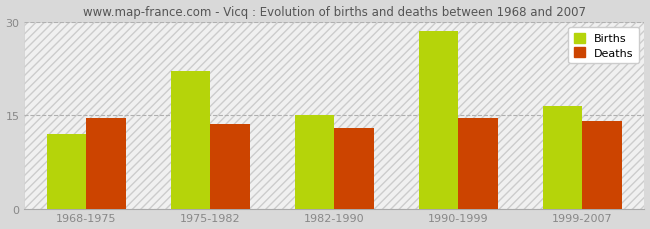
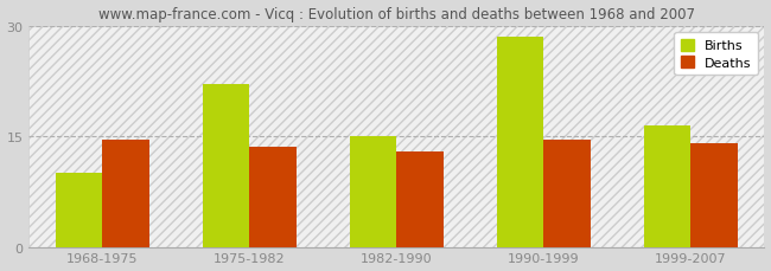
Births/1968-1975: 12.0 -> 10.0
